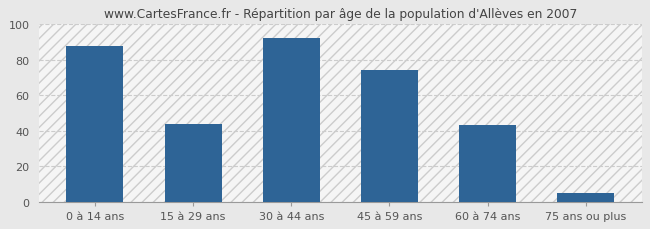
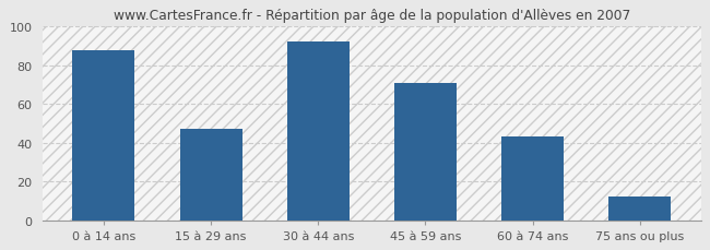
15 à 29 ans: 44 -> 47
45 à 59 ans: 74 -> 71
75 ans ou plus: 5 -> 12
